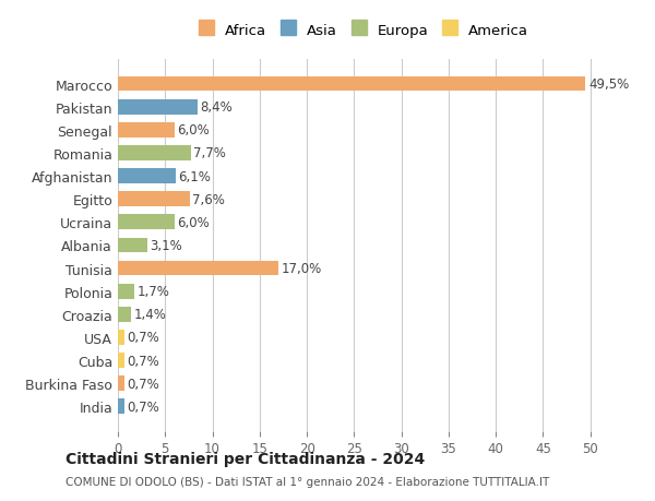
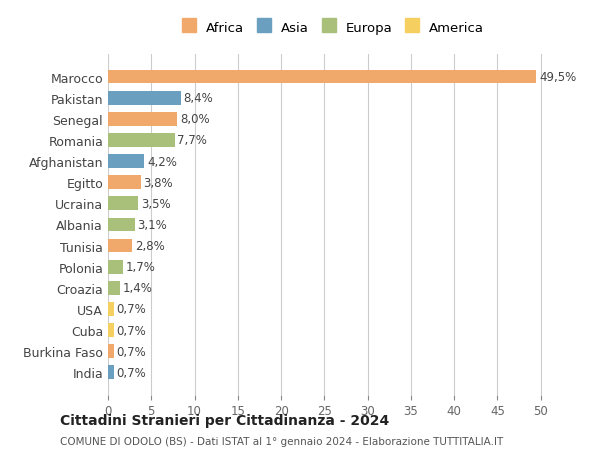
Senegal: 6,0% -> 8,0%
Afghanistan: 6,1% -> 4,2%
Egitto: 7,6% -> 3,8%
Ucraina: 6,0% -> 3,5%
Tunisia: 17,0% -> 2,8%
